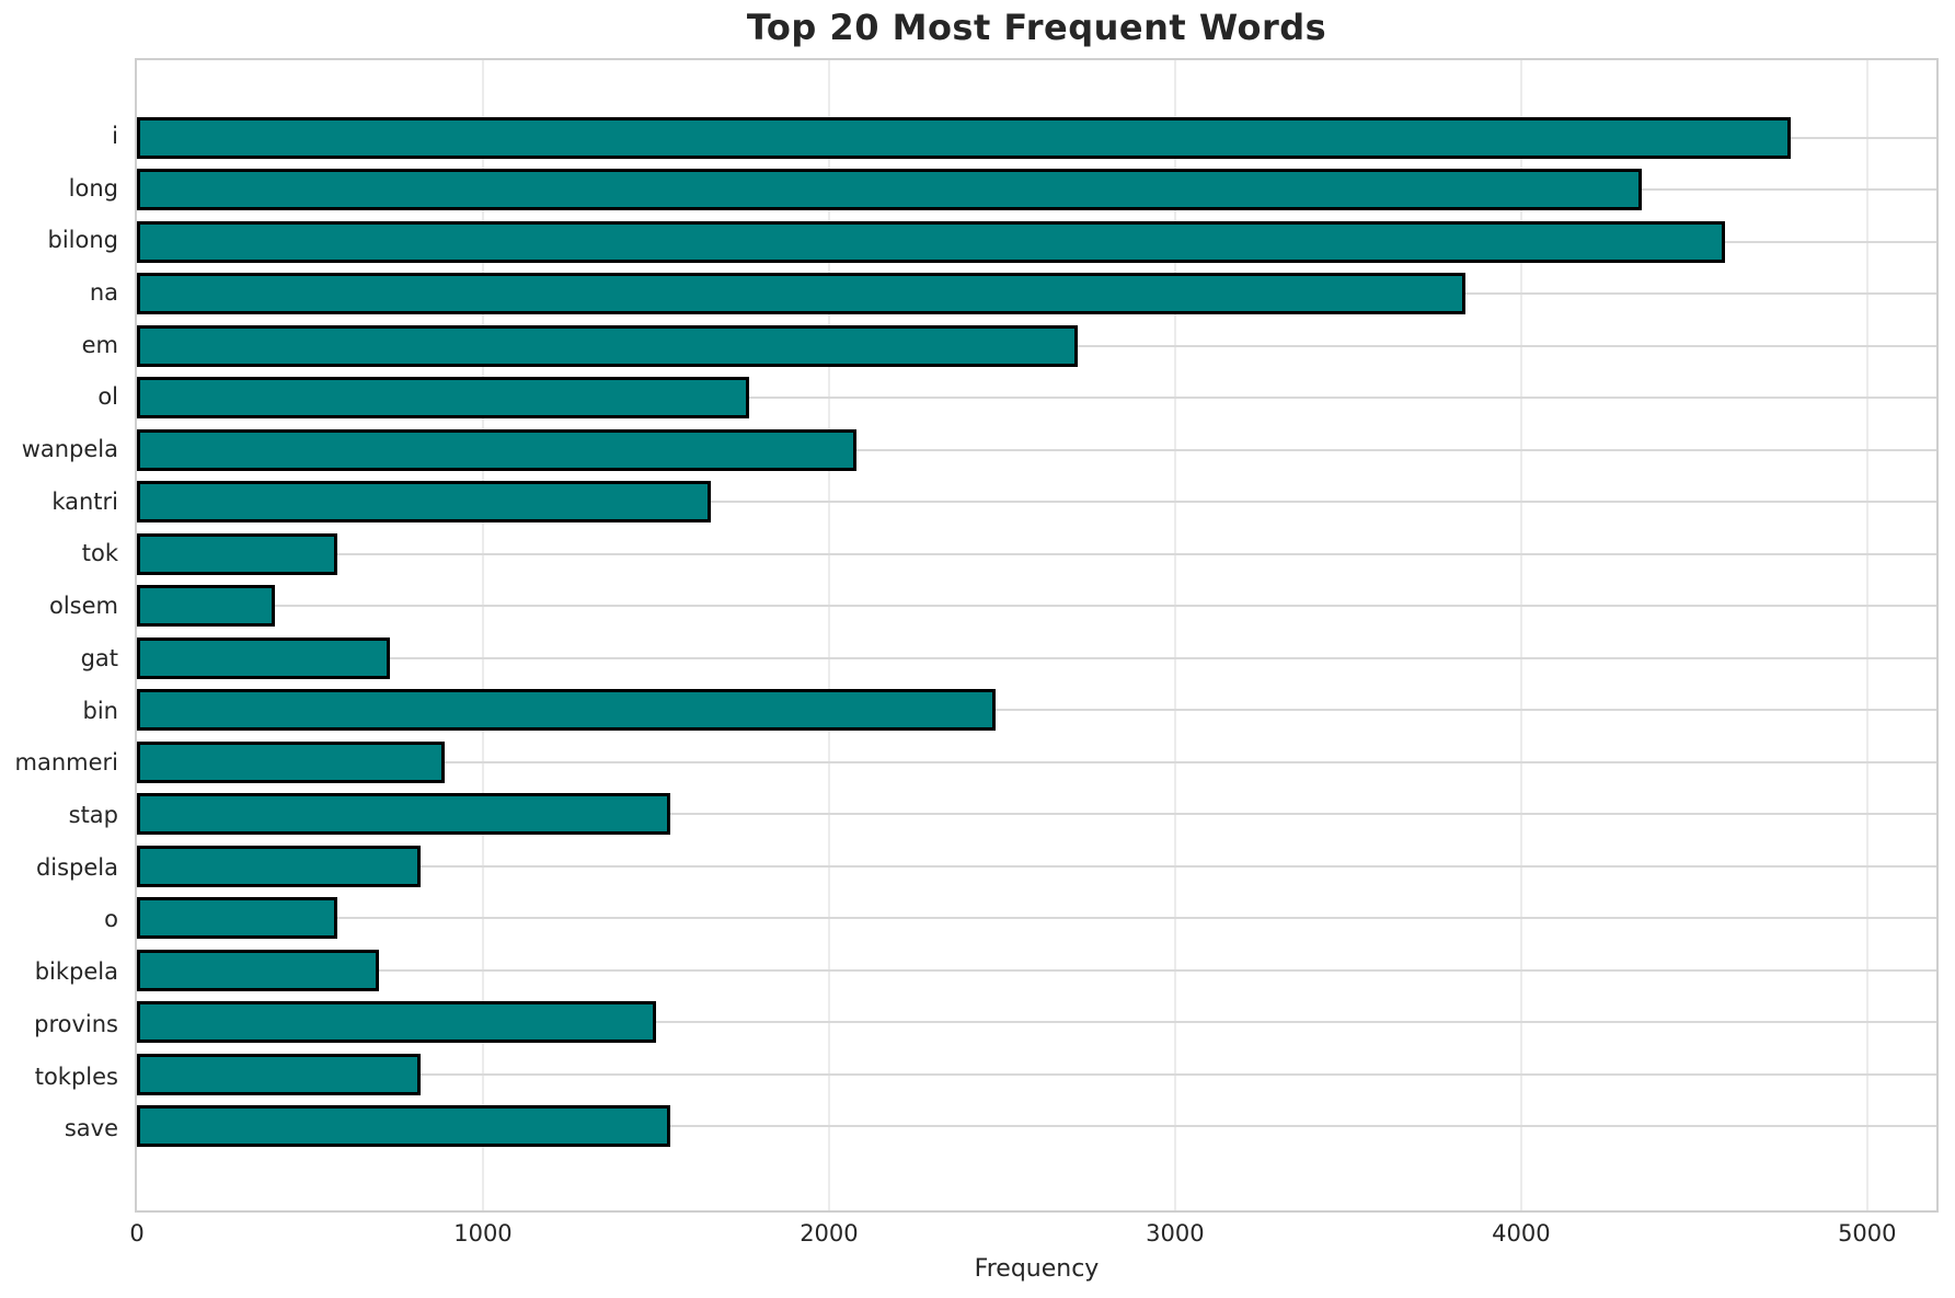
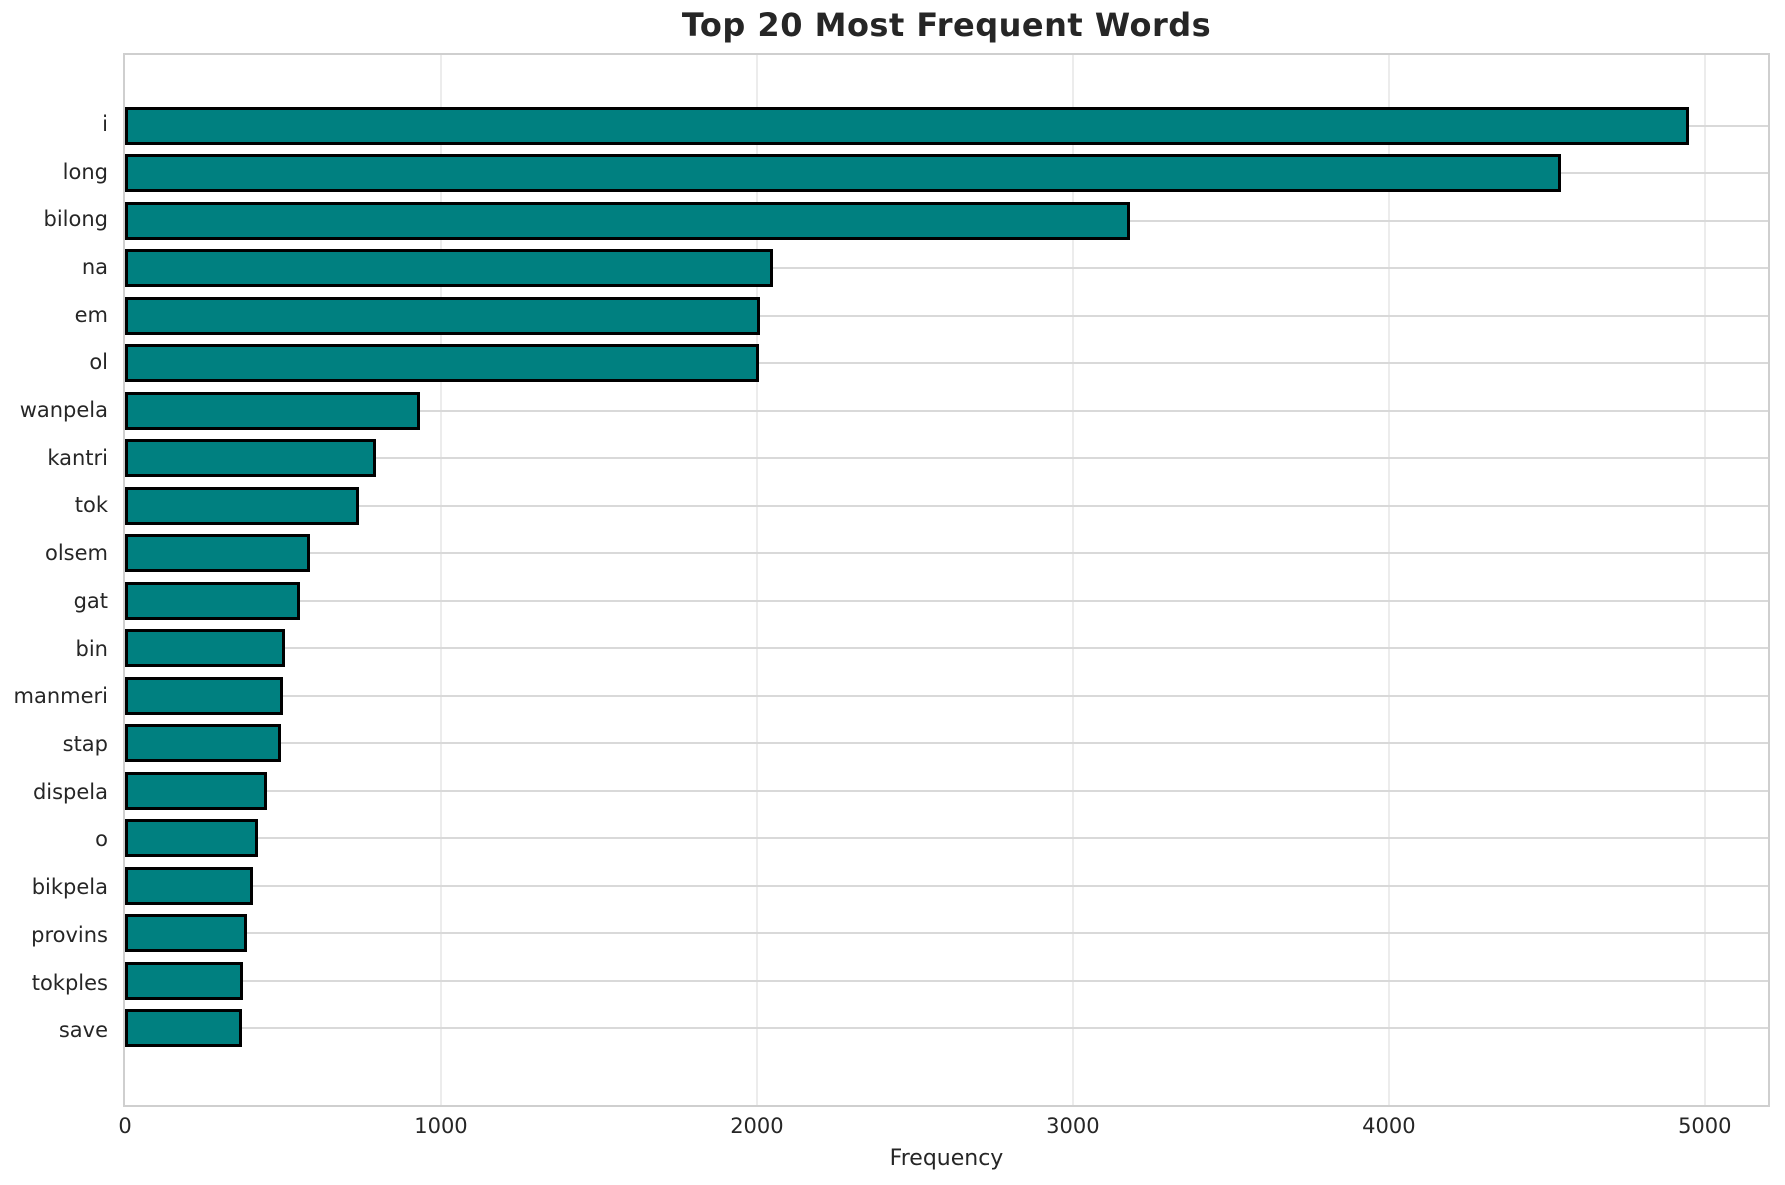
i: 4780 -> 4950
long: 4350 -> 4540
bilong: 4590 -> 3180
na: 3840 -> 2050
em: 2720 -> 2010
ol: 1770 -> 2000
wanpela: 2080 -> 940
kantri: 1660 -> 800
tok: 580 -> 740
olsem: 400 -> 580
gat: 730 -> 560
bin: 2480 -> 500
manmeri: 890 -> 500
stap: 1540 -> 500
dispela: 820 -> 450
o: 580 -> 420
bikpela: 700 -> 400
provins: 1500 -> 380
tokples: 820 -> 380
save: 1540 -> 370
